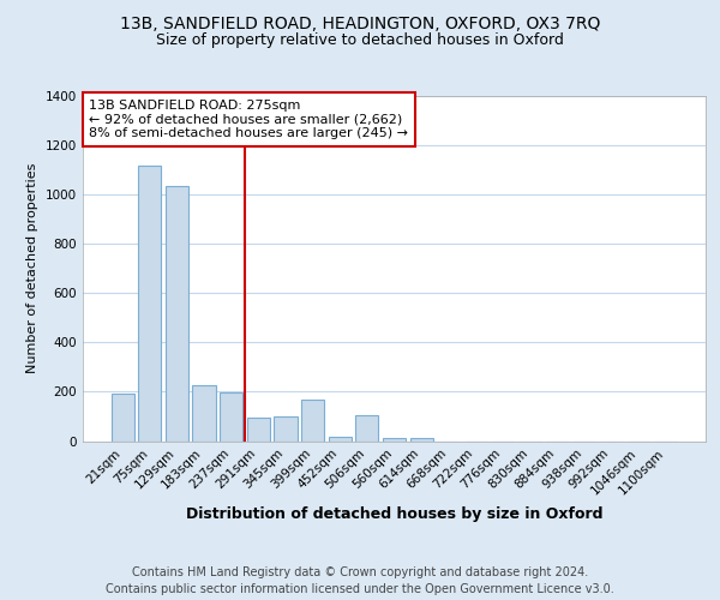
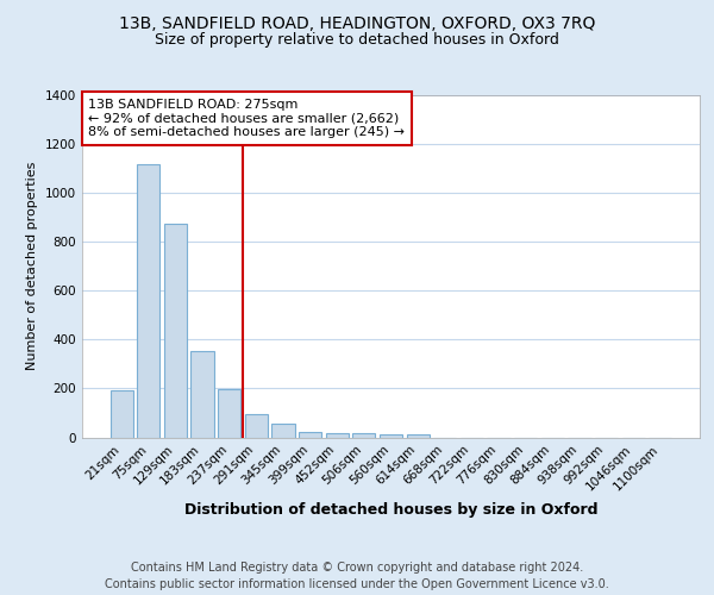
129sqm: 1035 -> 875
183sqm: 225 -> 355
345sqm: 100 -> 55
399sqm: 170 -> 20
506sqm: 105 -> 15
